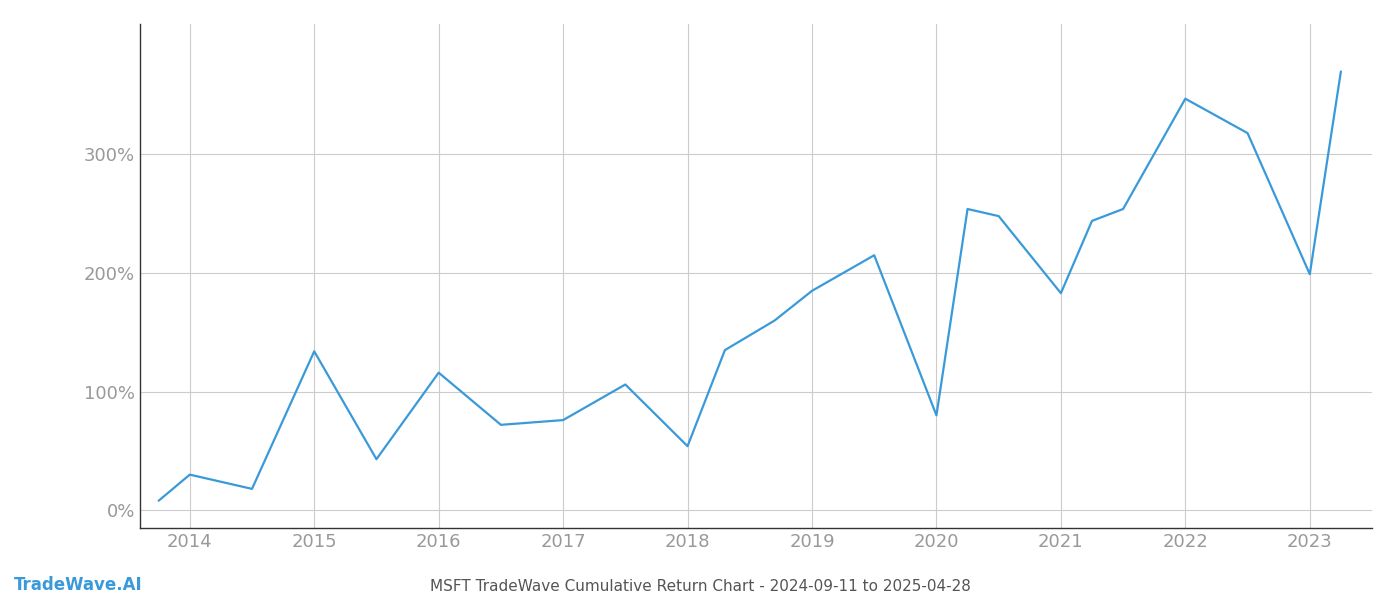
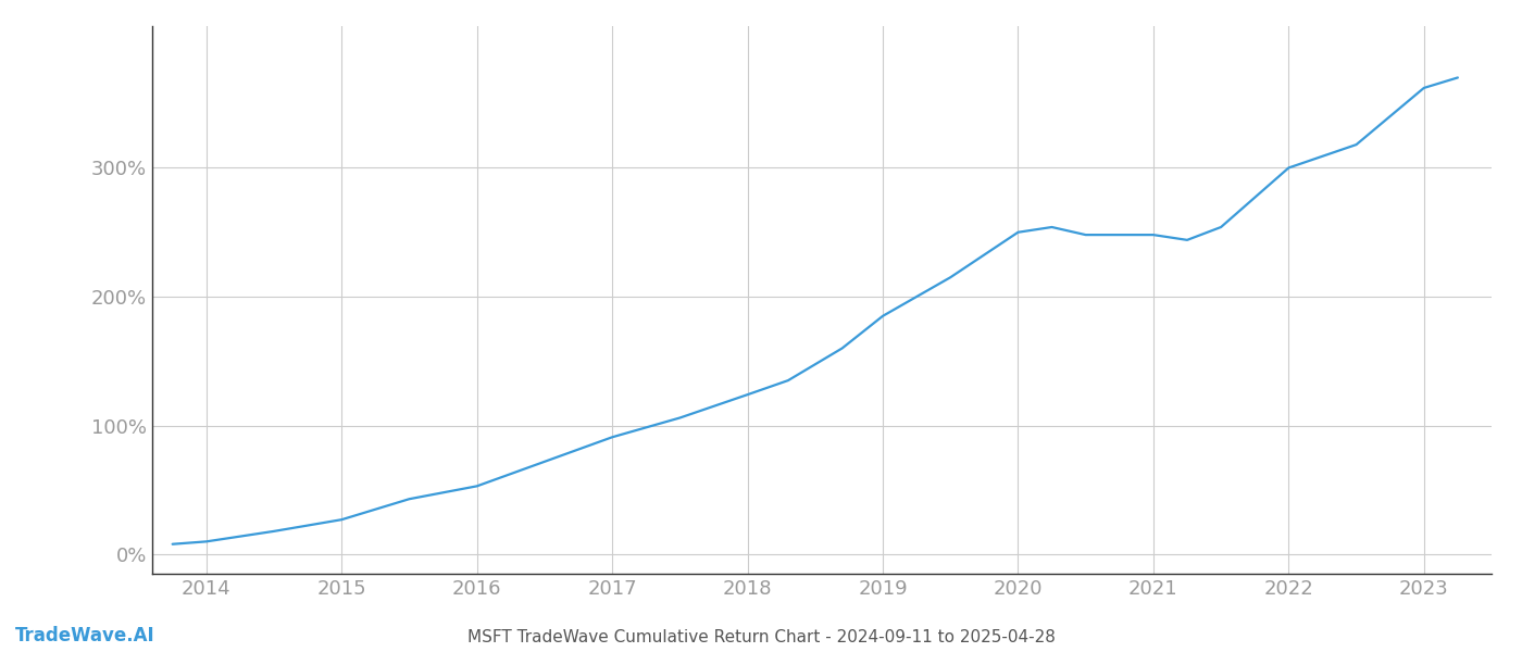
2014: 30% -> 10%
2015: 134% -> 27%
2016: 116% -> 53%
2017: 76% -> 91%
2018: 54% -> 124%
2020: 80% -> 250%
2021: 183% -> 248%
2022: 347% -> 300%
2023: 199% -> 362%
